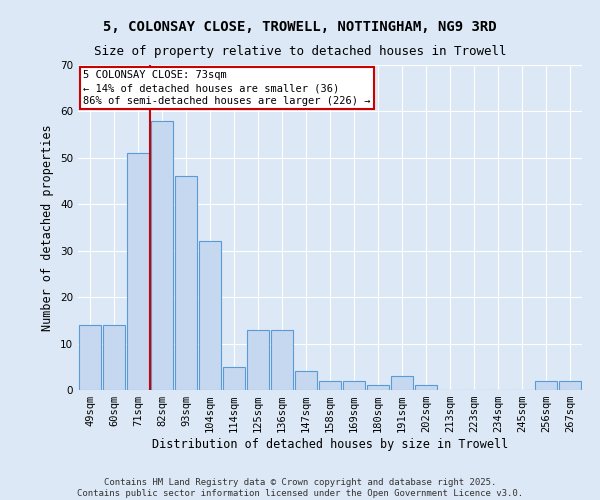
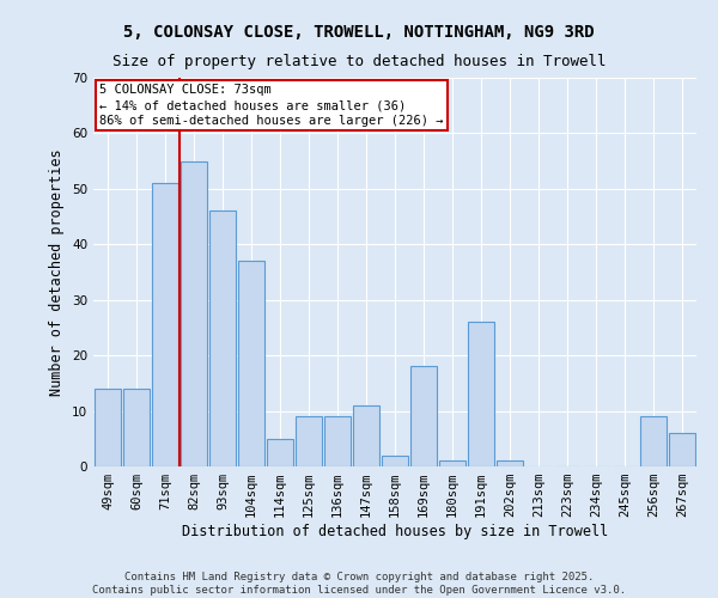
82sqm: 58 -> 55
104sqm: 32 -> 37
125sqm: 13 -> 9
136sqm: 13 -> 9
147sqm: 4 -> 11
169sqm: 2 -> 18
191sqm: 3 -> 26
256sqm: 2 -> 9
267sqm: 2 -> 6
